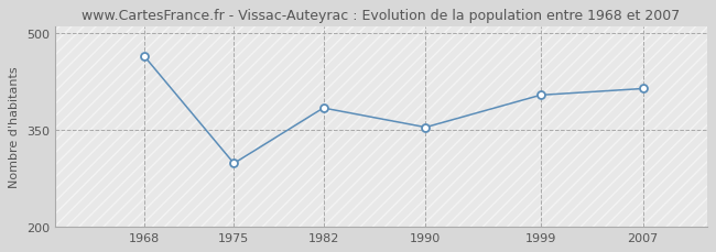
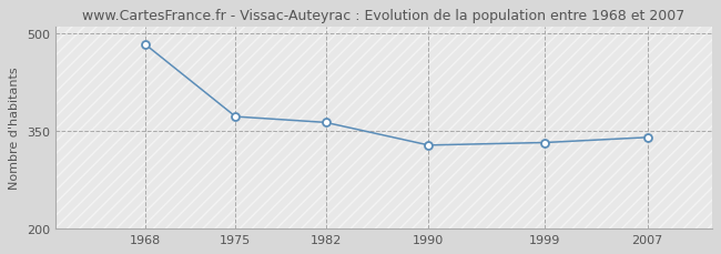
1968: 464 -> 483
1975: 298 -> 372
1982: 384 -> 363
1990: 354 -> 328
1999: 404 -> 332
2007: 414 -> 340
